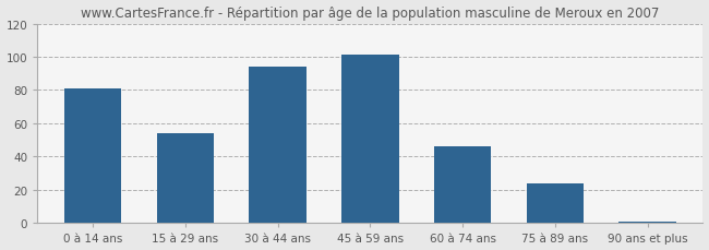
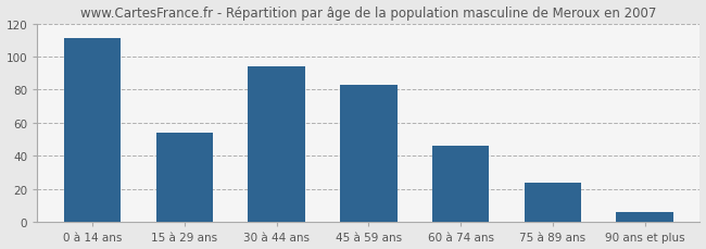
0 à 14 ans: 81 -> 111
45 à 59 ans: 101 -> 83
90 ans et plus: 1 -> 6
